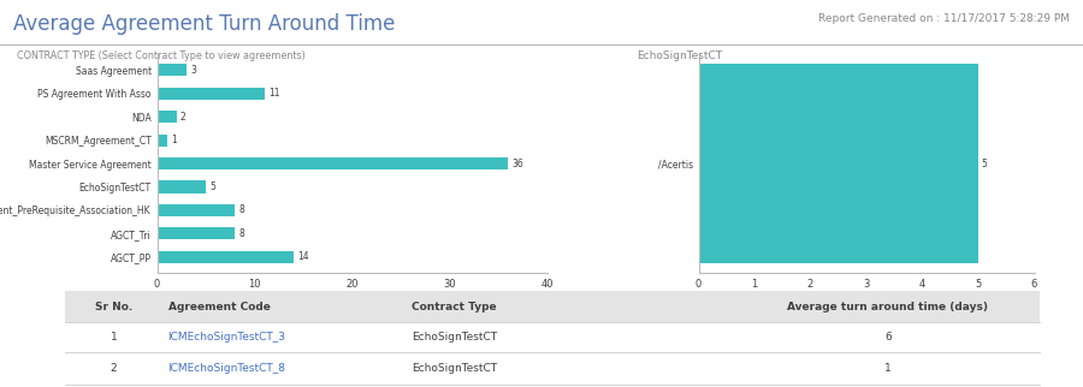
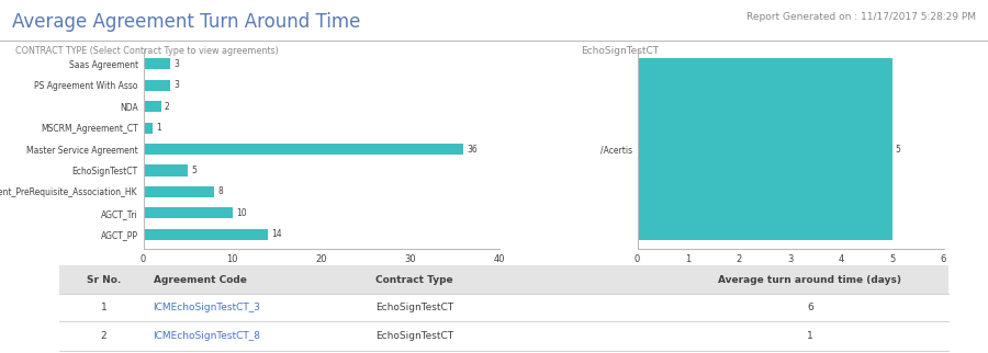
PS Agreement With Asso: 11 -> 3
AGCT_Tri: 8 -> 10
